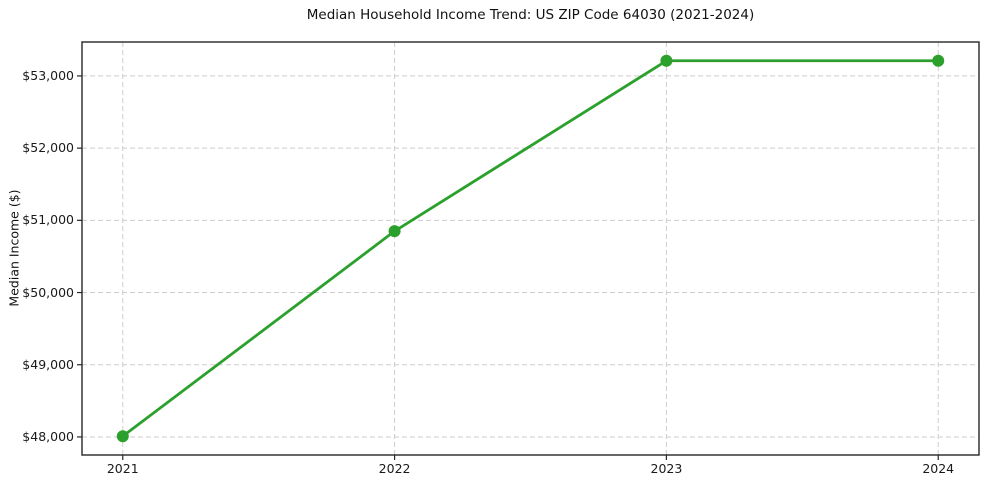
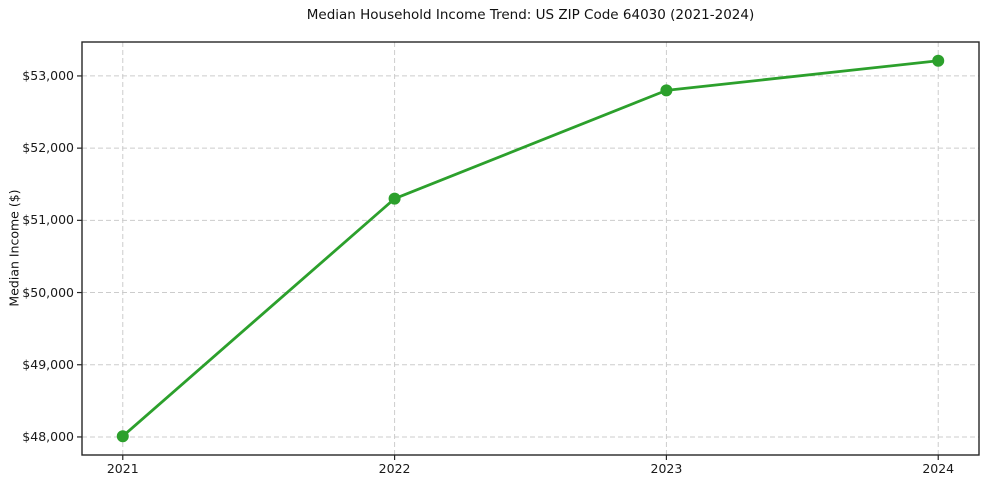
2022: $50800 -> $51300
2023: $53200 -> $52800
